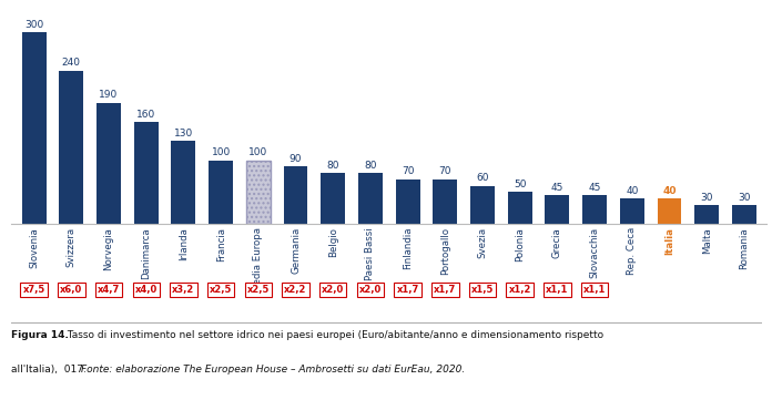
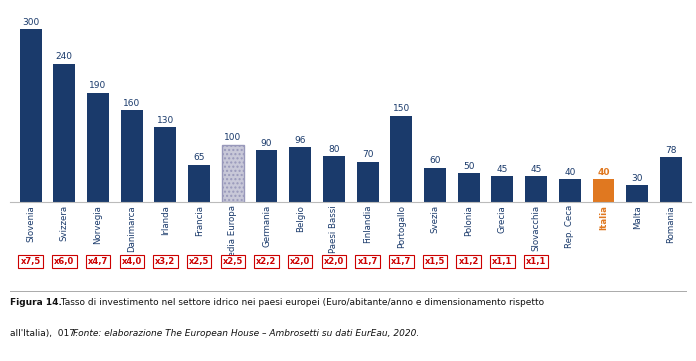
Francia: 100 -> 65
Belgio: 80 -> 96
Portogallo: 70 -> 150
Romania: 30 -> 78
